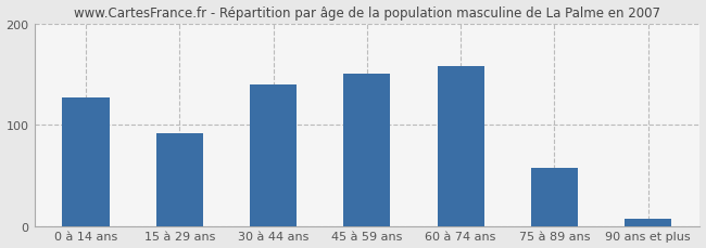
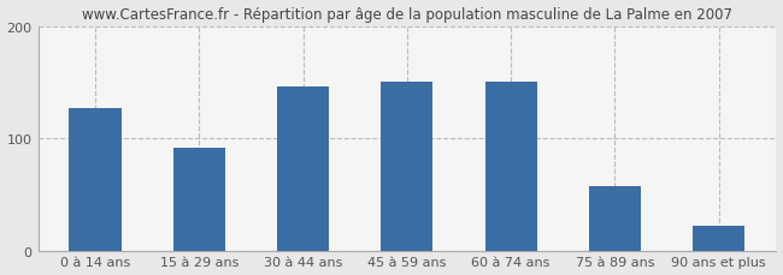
30 à 44 ans: 140 -> 146
60 à 74 ans: 158 -> 150
90 ans et plus: 7 -> 22
